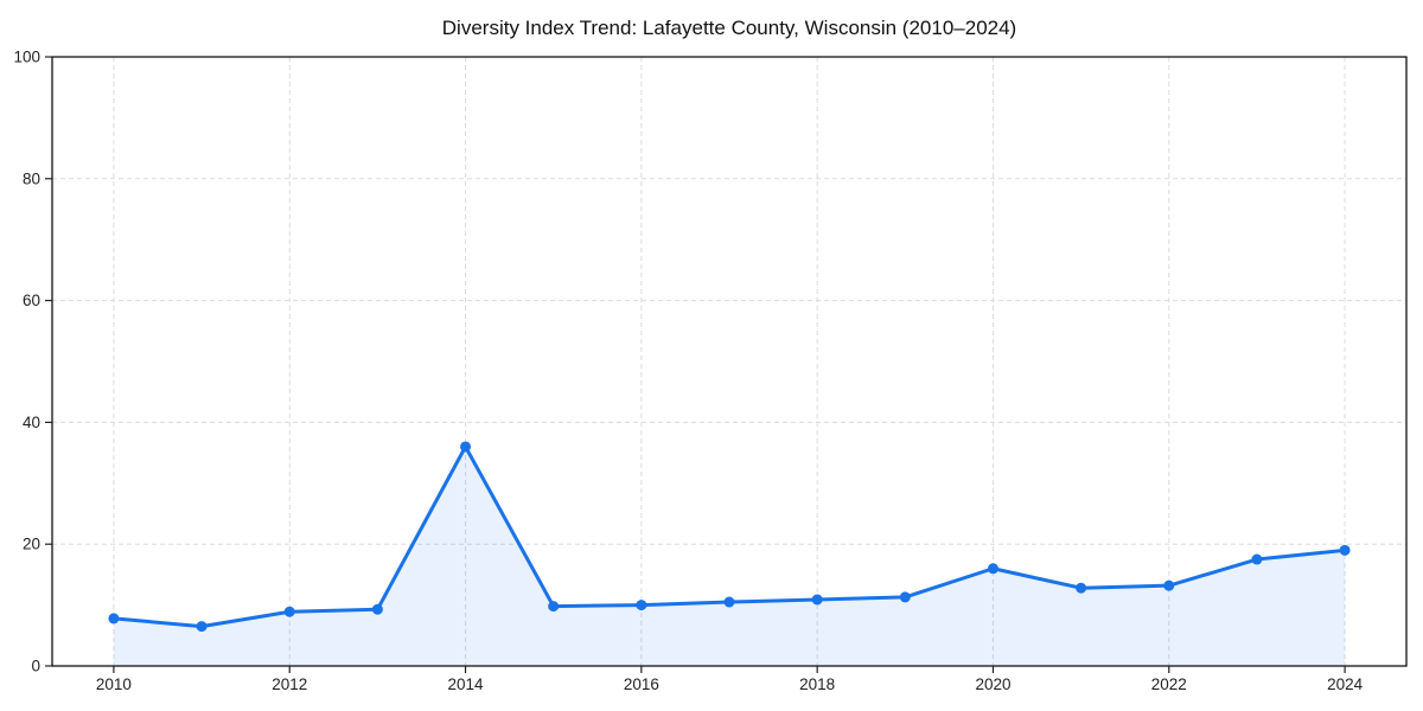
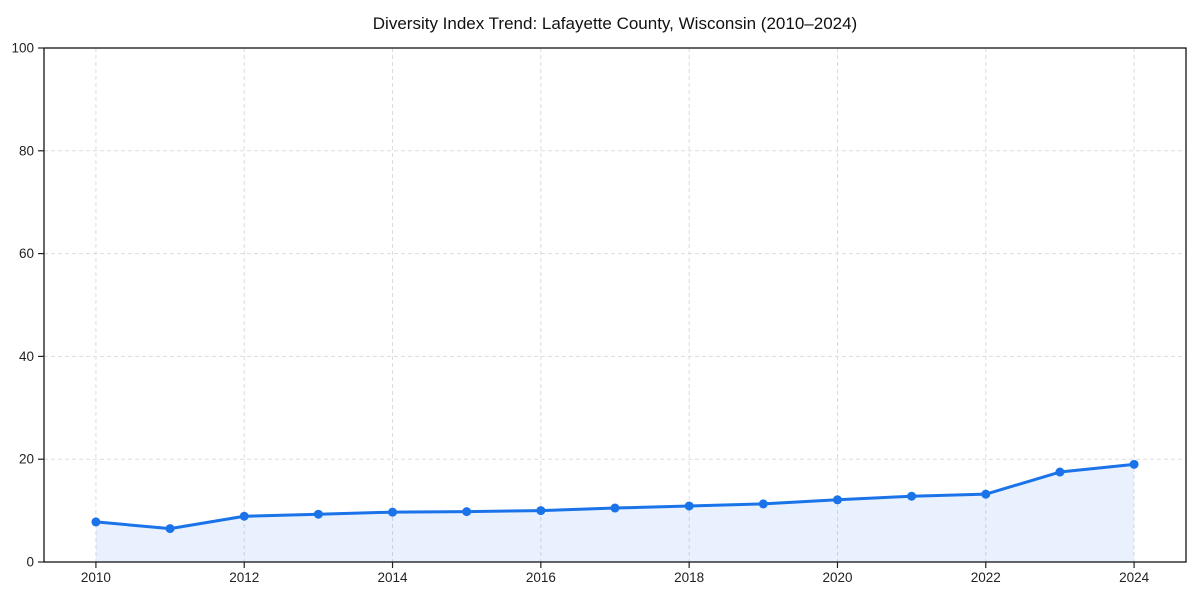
2014: 36 -> 10
2020: 16 -> 12
